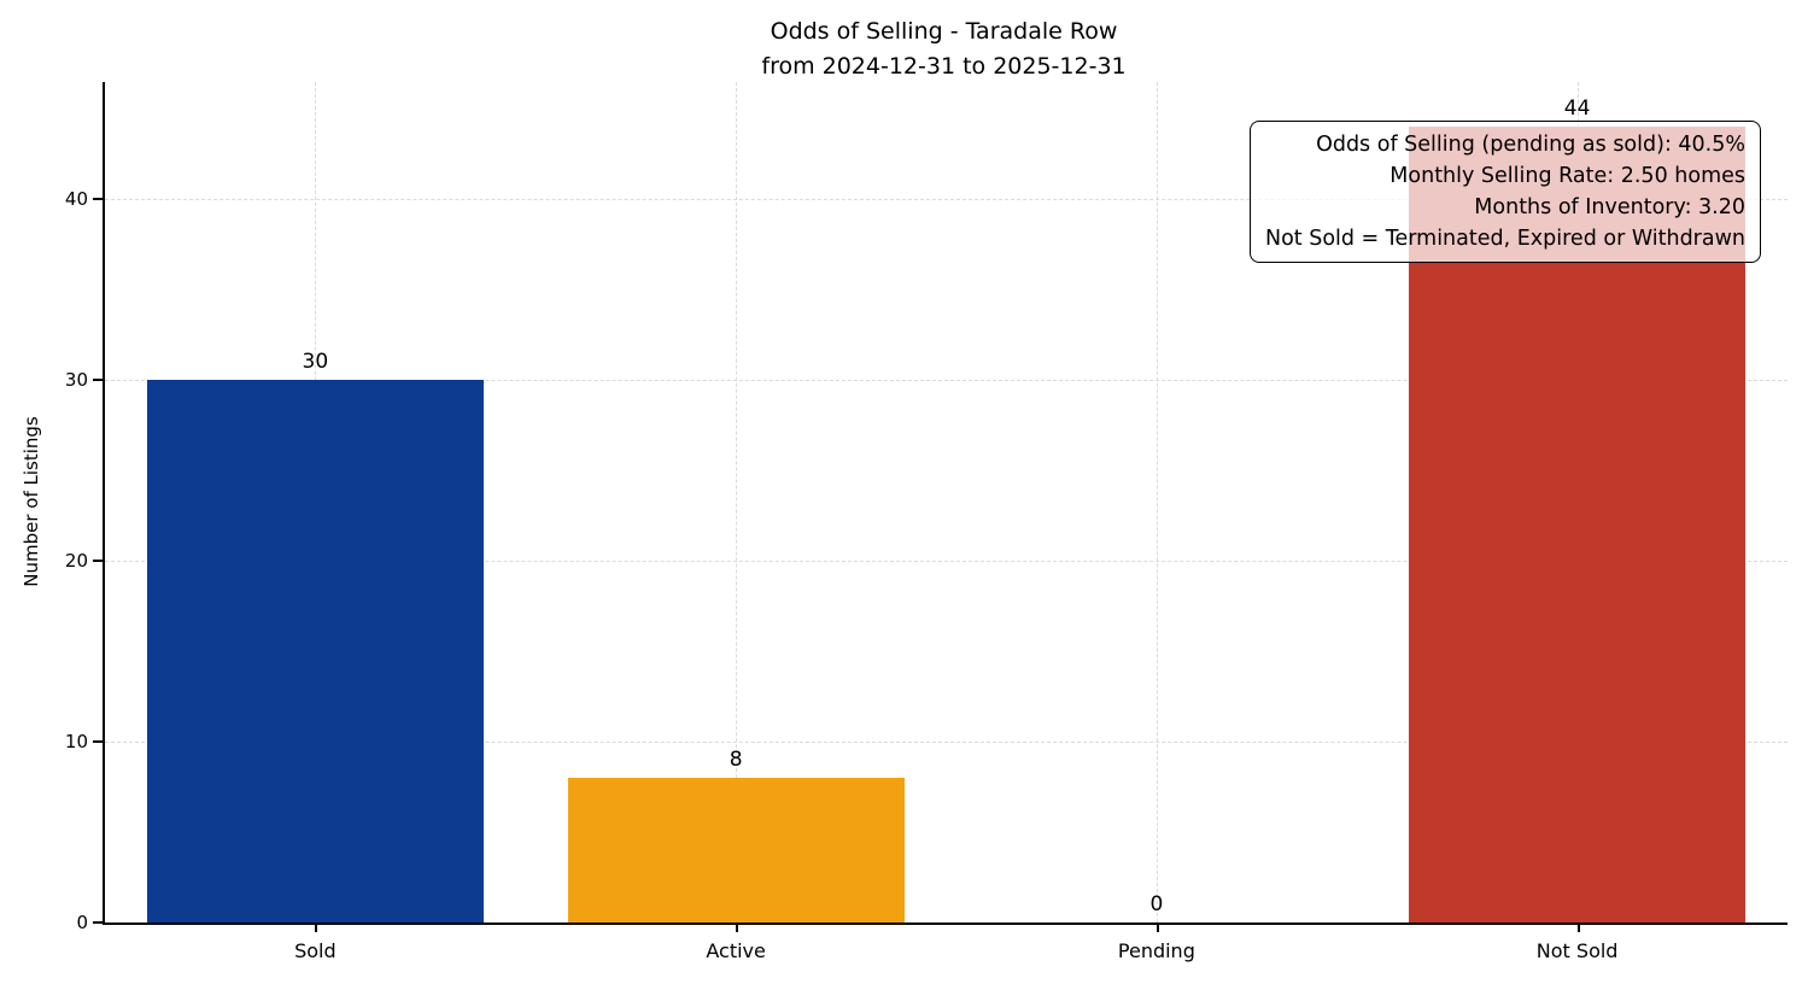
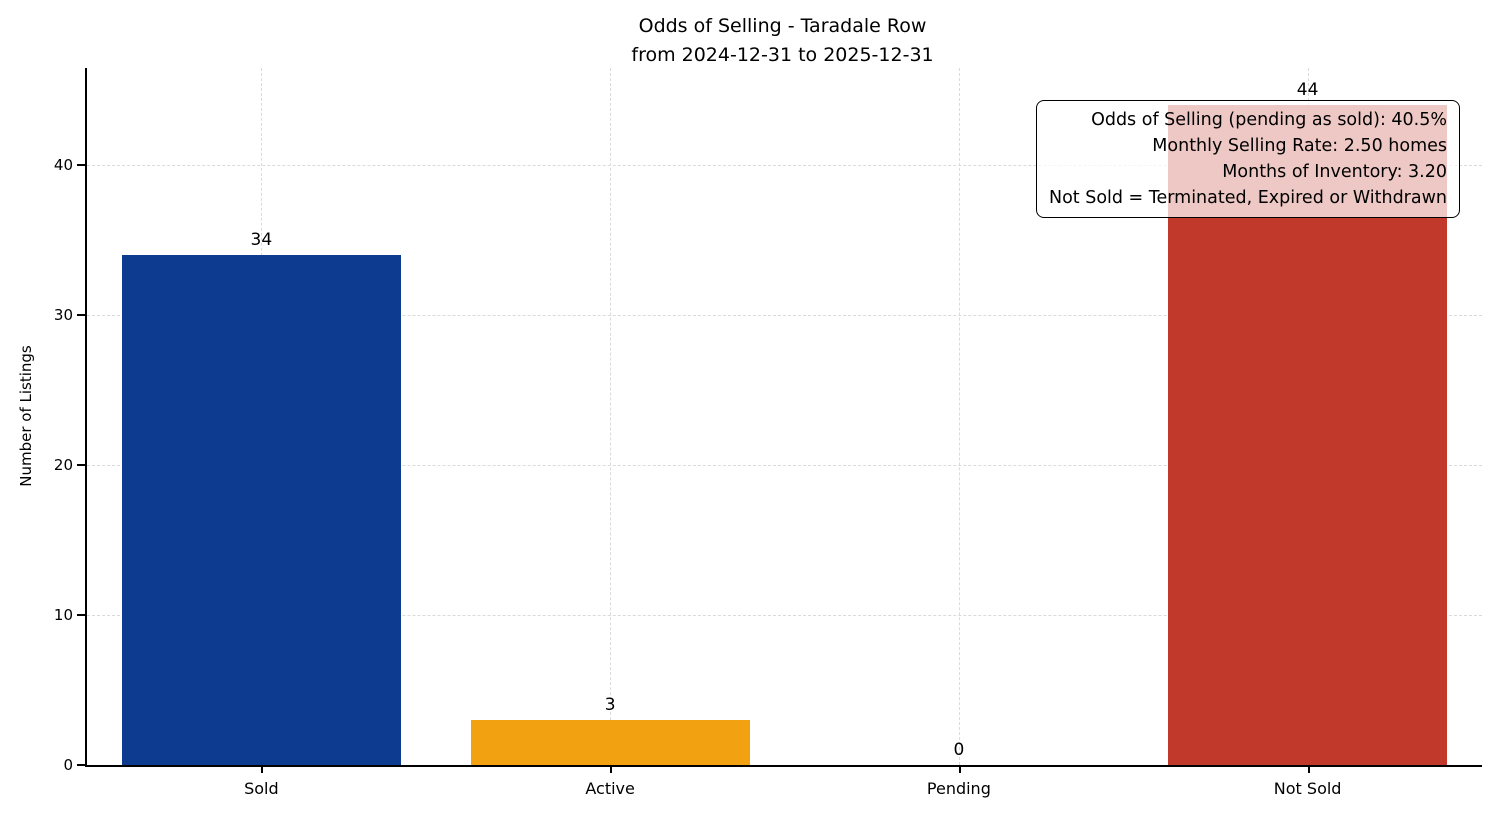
Sold: 30 -> 34
Active: 8 -> 3
